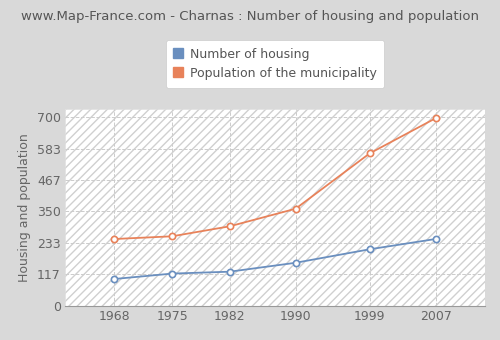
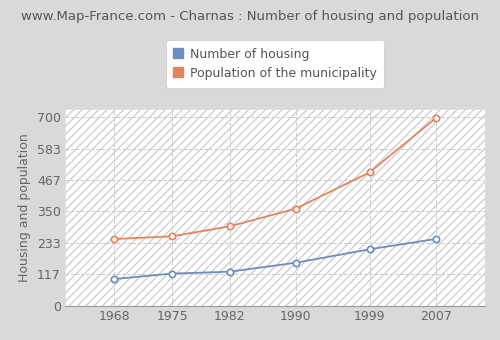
Population of the municipality/1999: 565 -> 495
